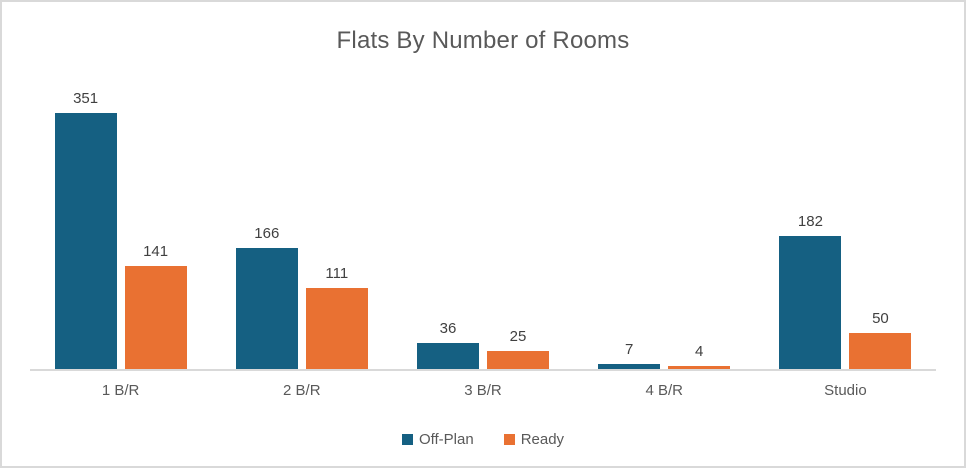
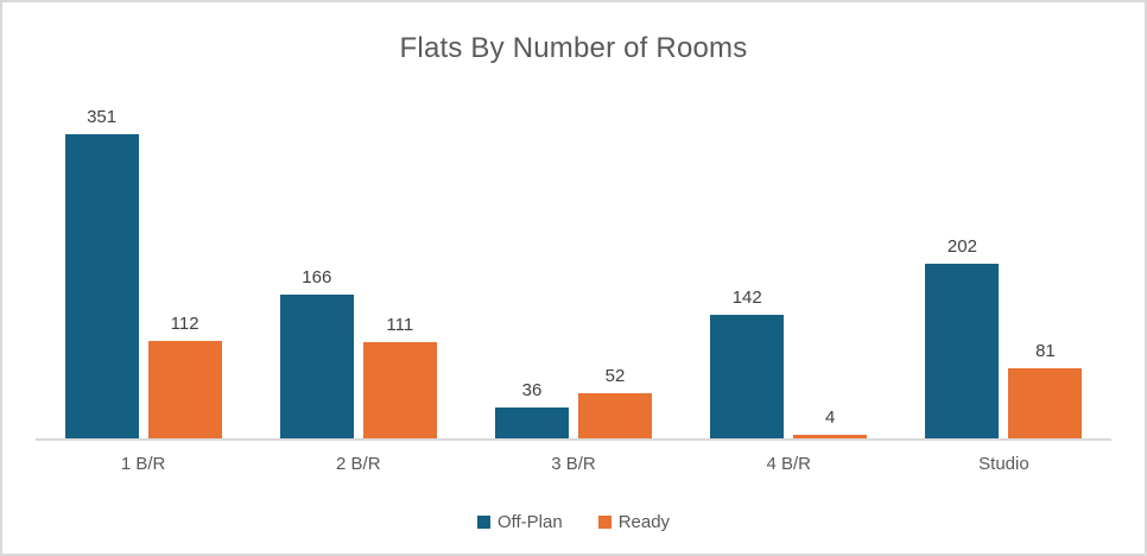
Ready/1 B/R: 141 -> 112
Ready/3 B/R: 25 -> 52
Off-Plan/4 B/R: 7 -> 142
Off-Plan/Studio: 182 -> 202
Ready/Studio: 50 -> 81
